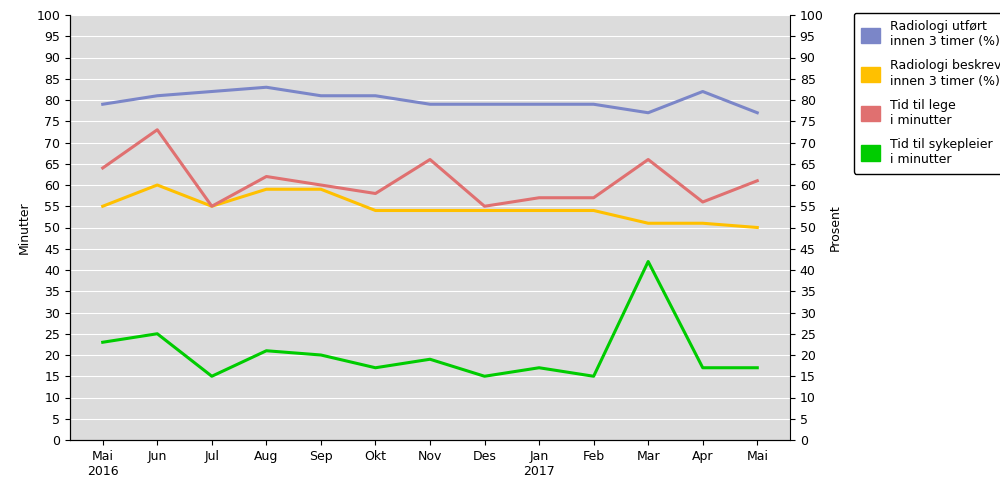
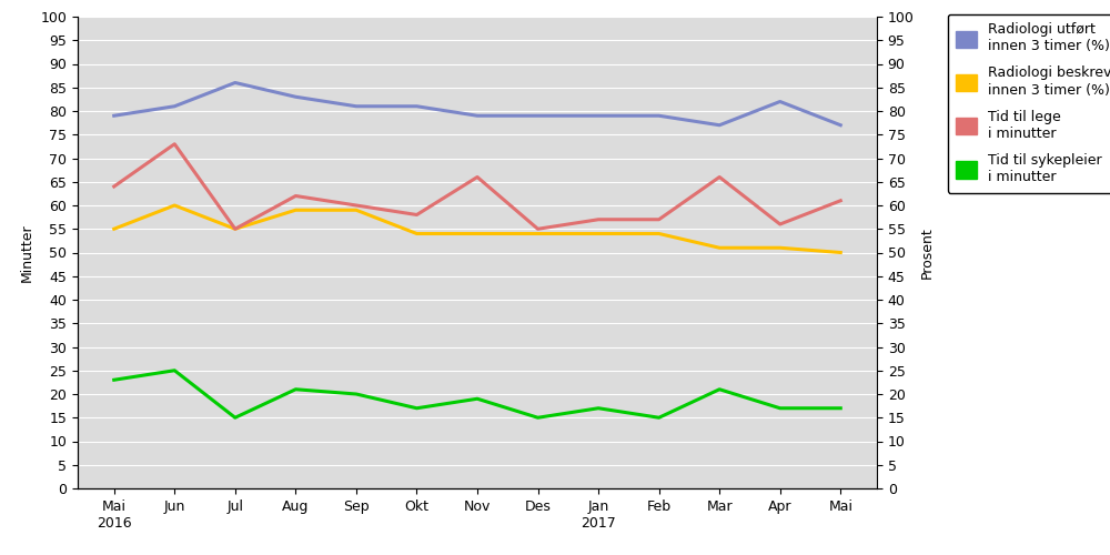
Radiologi utført innen 3 timer (%)/Jul: 82 -> 86
Tid til sykepleier i minutter/Mar: 42 -> 21
